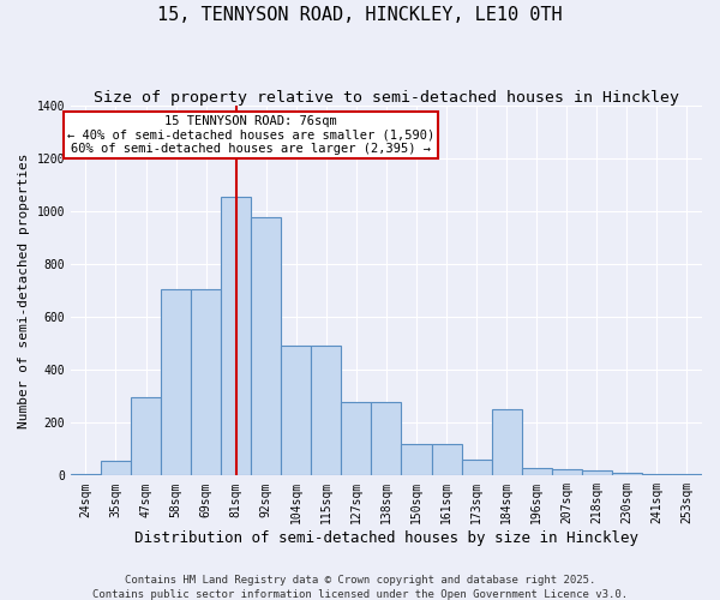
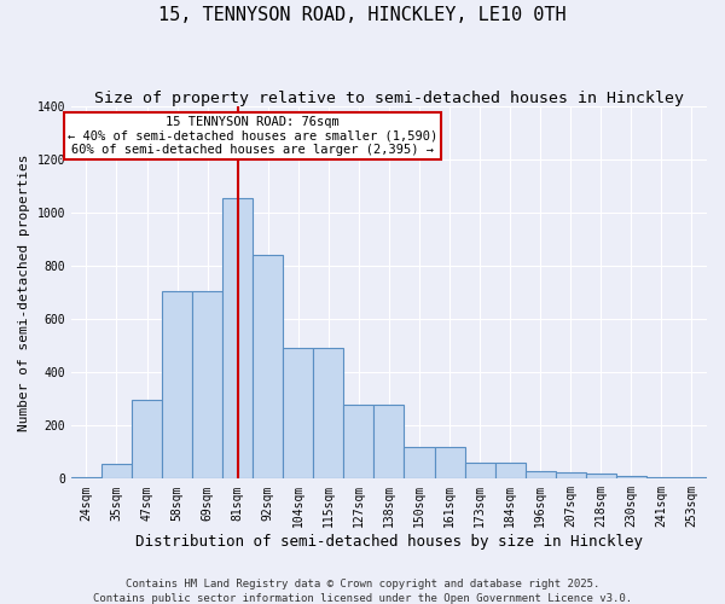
92sqm: 980 -> 840
184sqm: 250 -> 62
